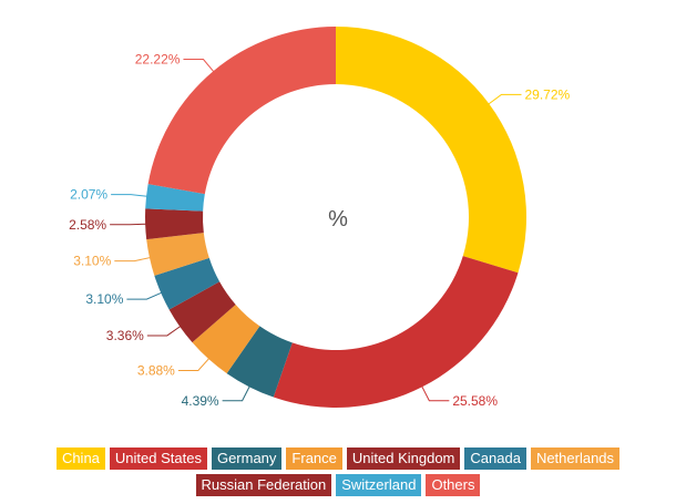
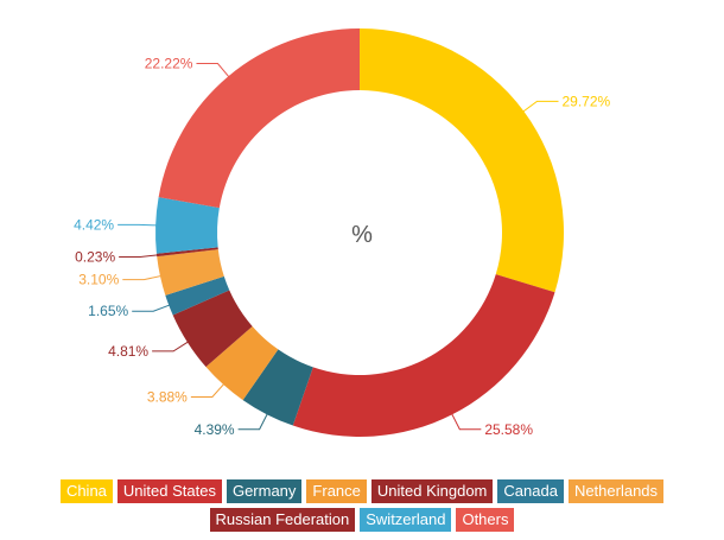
United Kingdom: 3.36% -> 4.81%
Canada: 3.10% -> 1.65%
Russian Federation: 2.58% -> 0.23%
Switzerland: 2.07% -> 4.42%
